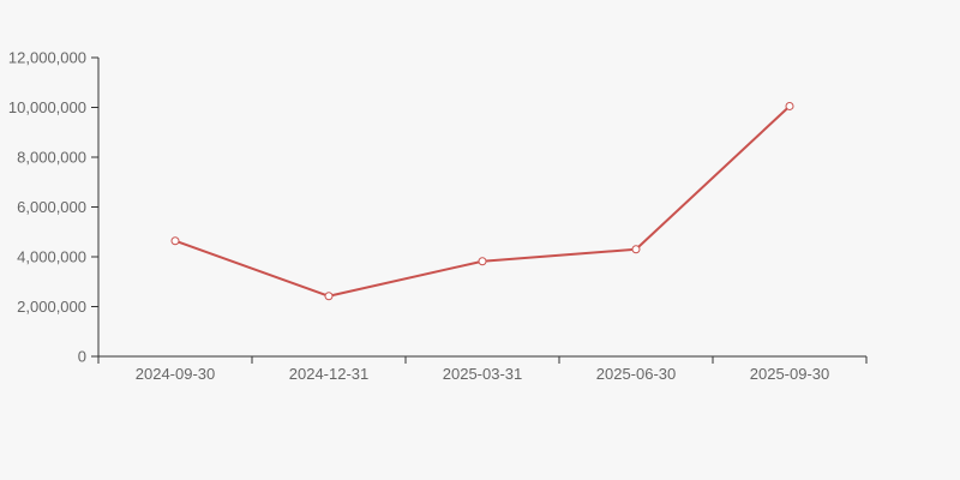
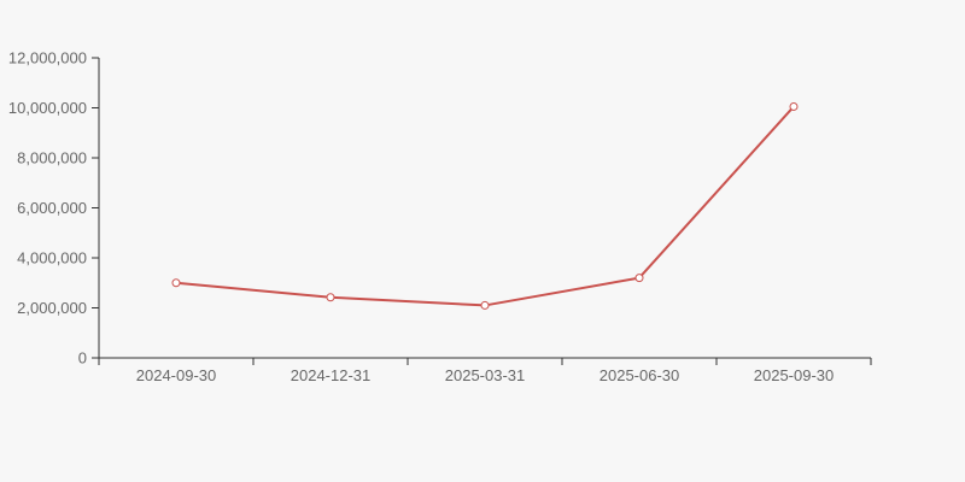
2024-09-30: 4600000 -> 3000000
2025-03-31: 3800000 -> 2100000
2025-06-30: 4300000 -> 3200000
